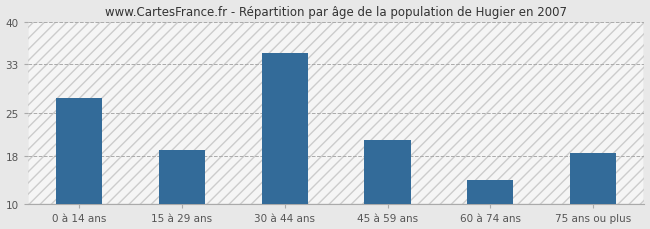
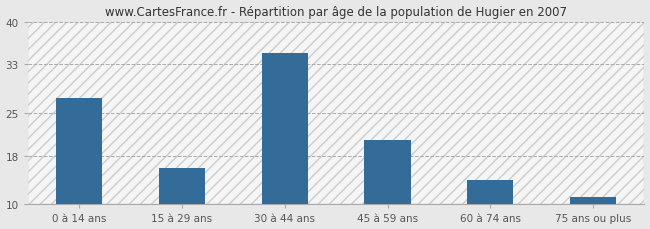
15 à 29 ans: 19.0 -> 16.0
75 ans ou plus: 18.4 -> 11.2
